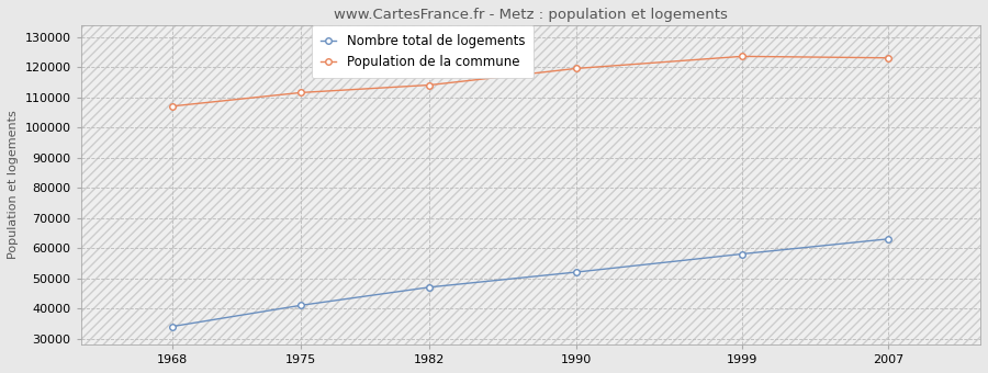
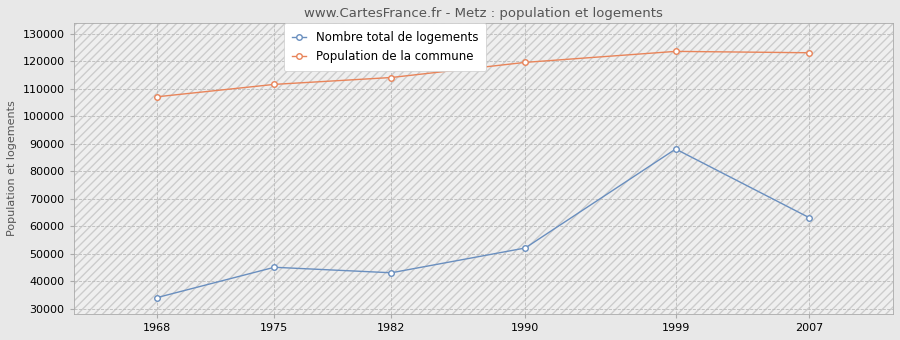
Nombre total de logements/1975: 41000 -> 45000
Nombre total de logements/1982: 47000 -> 43000
Nombre total de logements/1999: 58000 -> 88000
